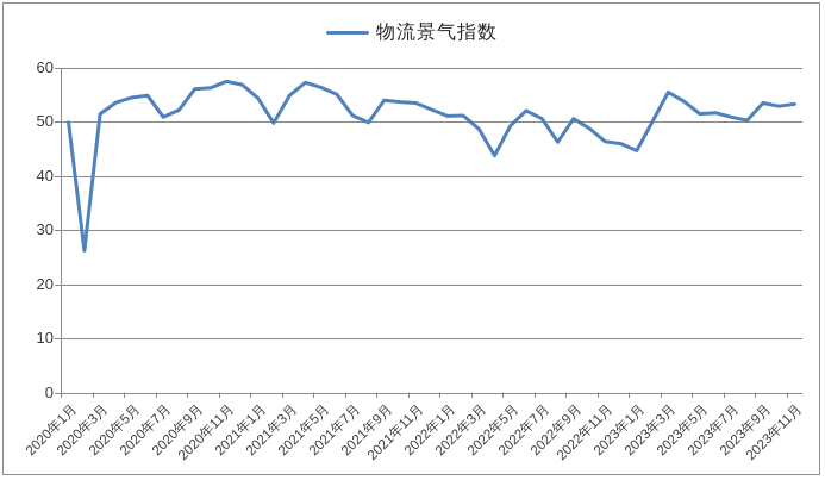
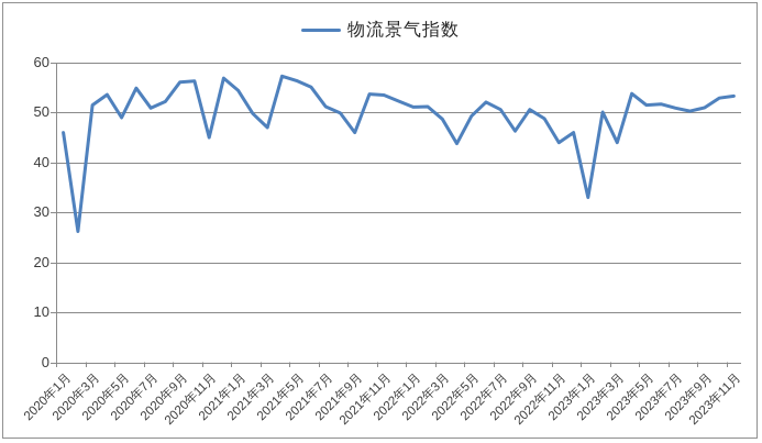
2020年1月: 50 -> 46
2020年5月: 54 -> 49
2020年11月: 58 -> 45
2021年3月: 55 -> 47
2021年9月: 54 -> 46
2022年11月: 46 -> 44
2023年1月: 45 -> 33
2023年3月: 56 -> 44
2023年9月: 54 -> 51
